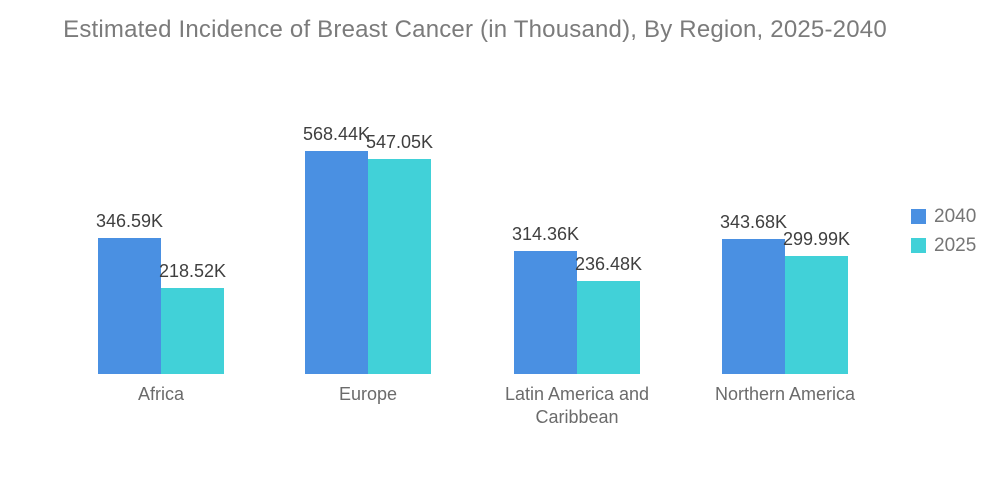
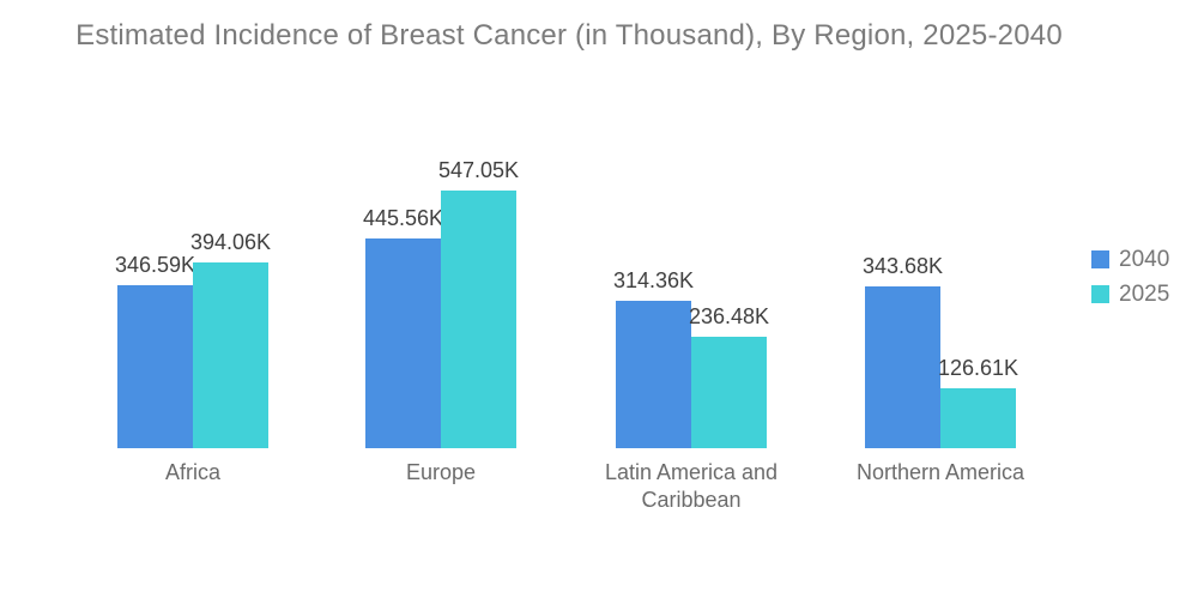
2025/Africa: 218.52K -> 394.06K
2040/Europe: 568.44K -> 445.56K
2025/Northern America: 299.99K -> 126.61K
